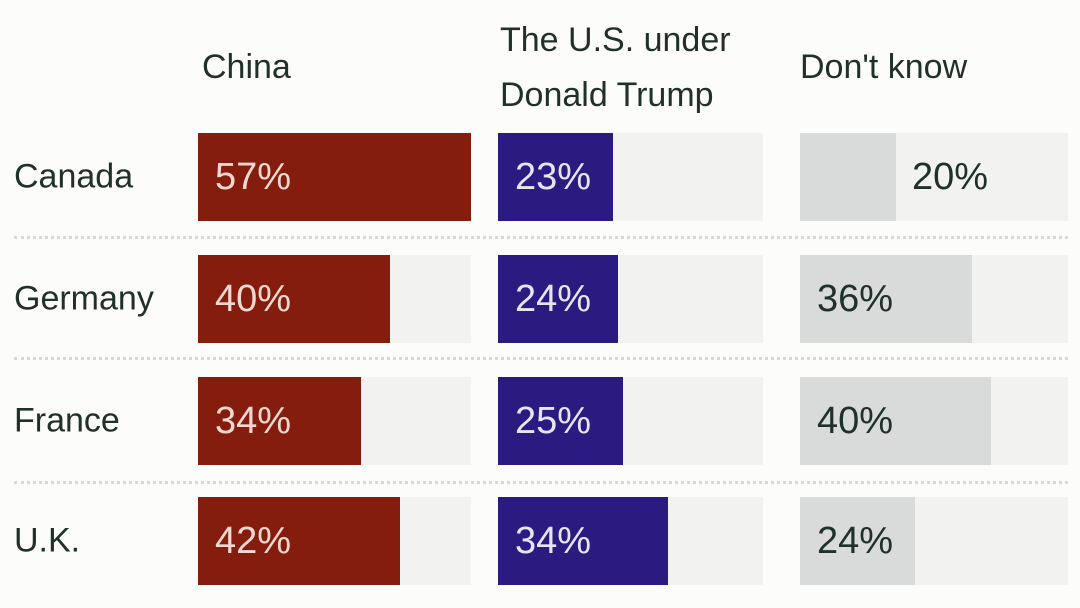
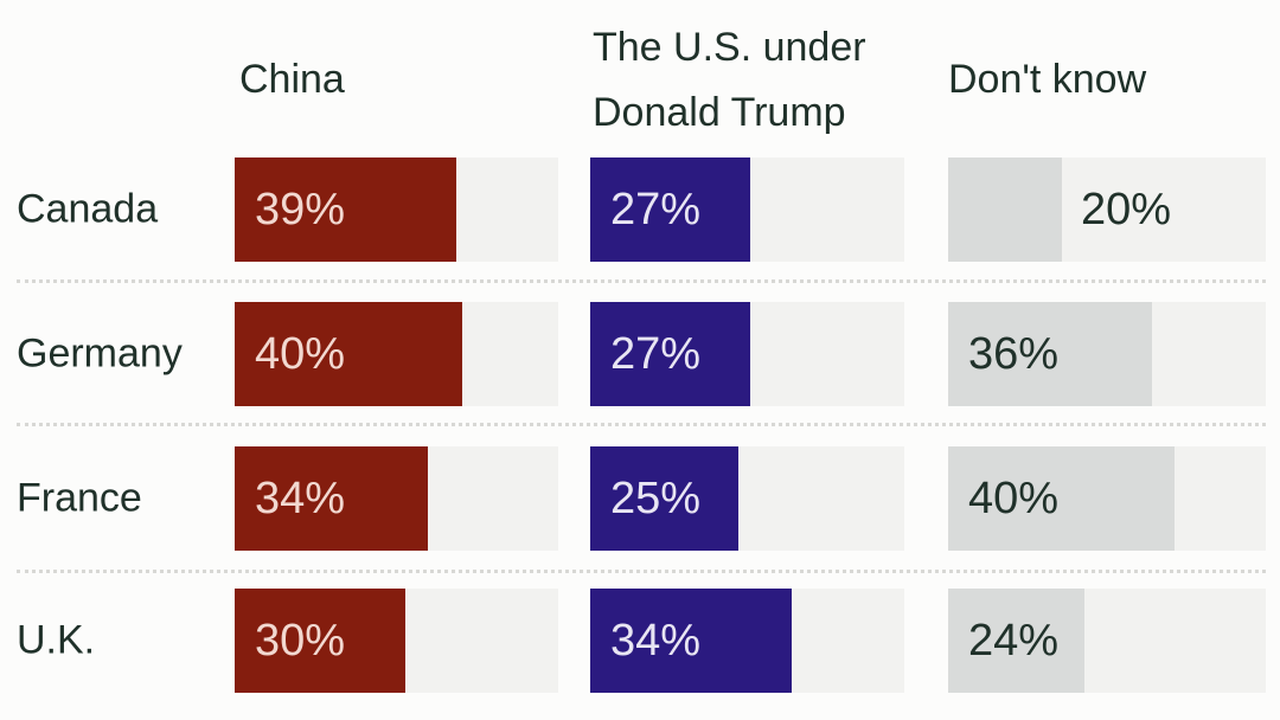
China/Canada: 57% -> 39%
The U.S. under Donald Trump/Canada: 23% -> 27%
The U.S. under Donald Trump/Germany: 24% -> 27%
China/U.K.: 42% -> 30%
